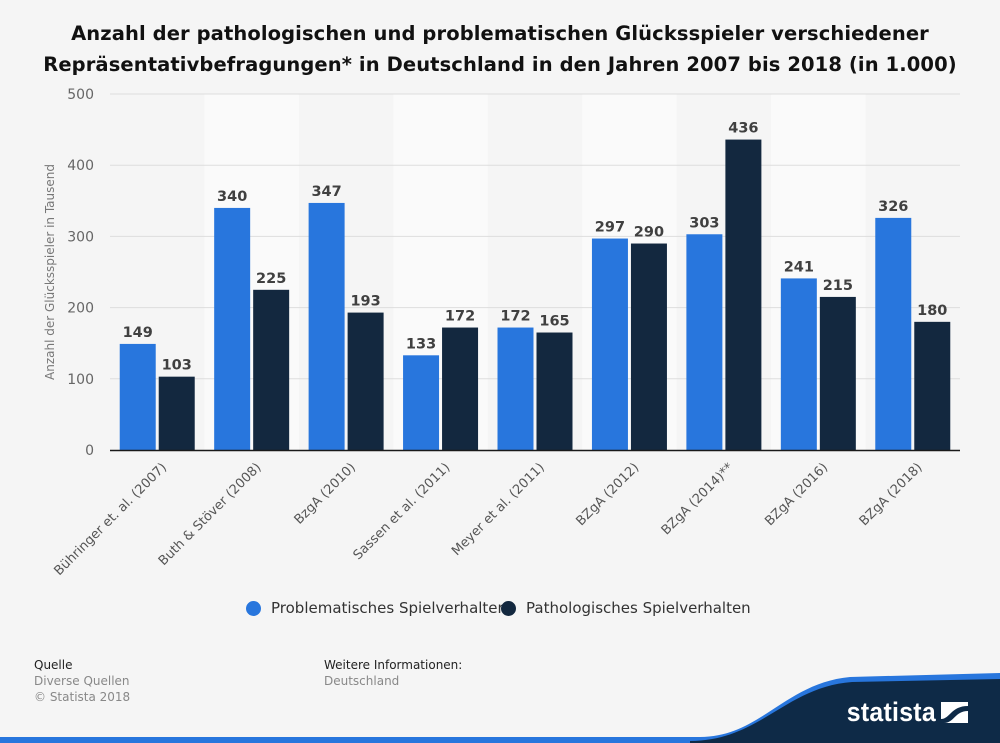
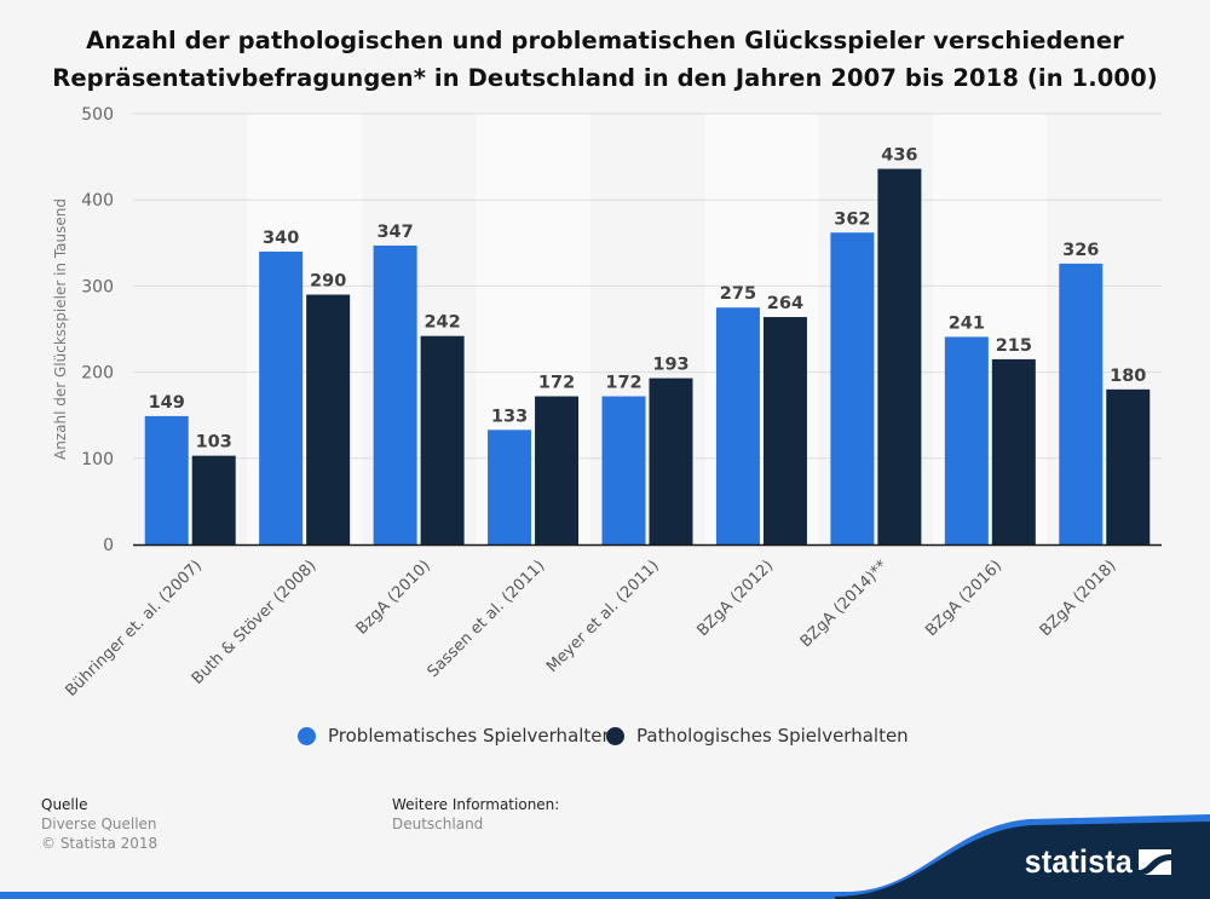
Pathologisches Spielverhalten/Buth & Stöver (2008): 225 -> 290
Pathologisches Spielverhalten/BzgA (2010): 193 -> 242
Pathologisches Spielverhalten/Meyer et al. (2011): 165 -> 193
Problematisches Spielverhalten/BZgA (2012): 297 -> 275
Pathologisches Spielverhalten/BZgA (2012): 290 -> 264
Problematisches Spielverhalten/BZgA (2014)**: 303 -> 362
